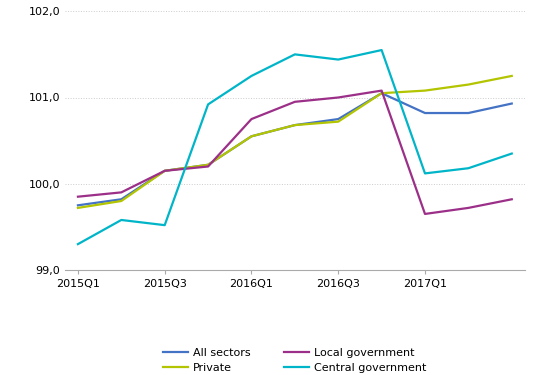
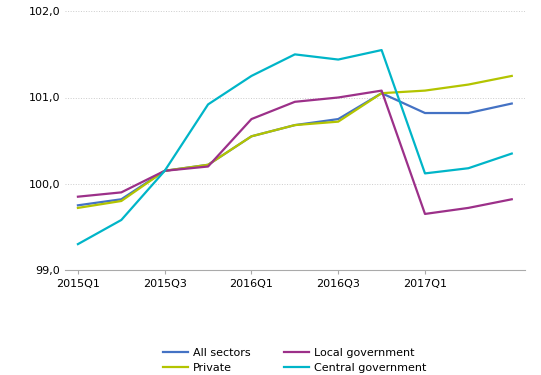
Central government/2015Q3: 99,52 -> 100,15
